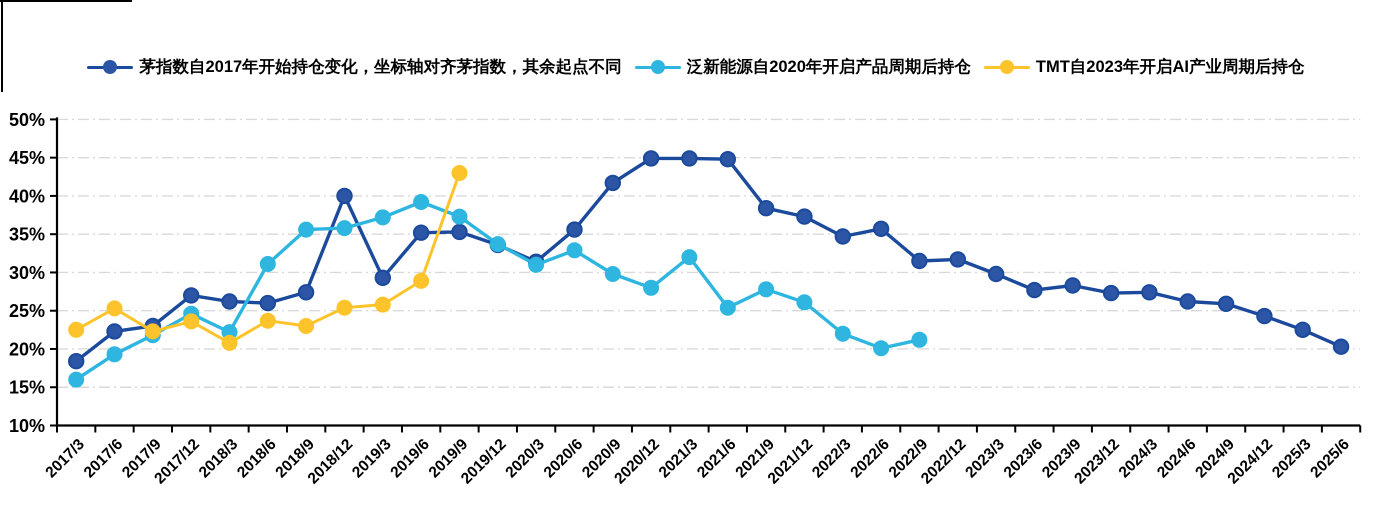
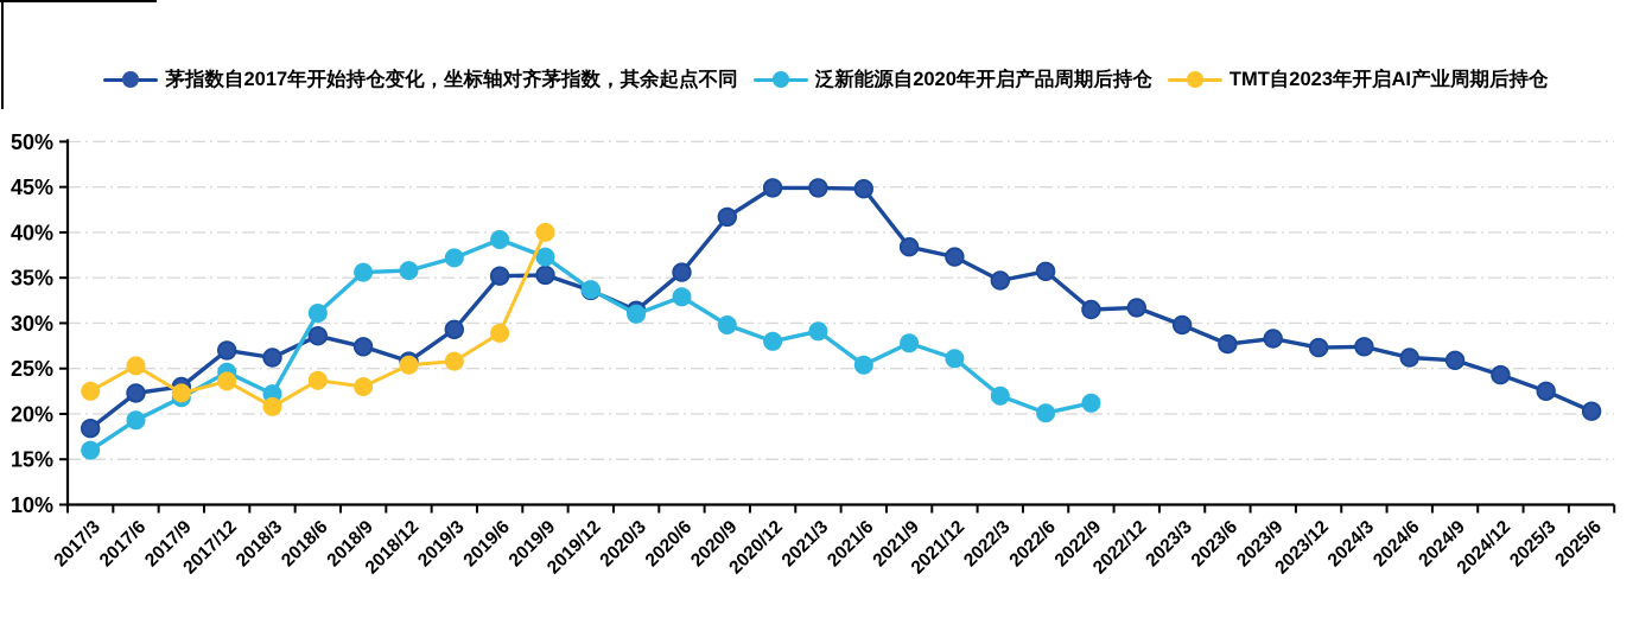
茅指数自2017年开始持仓变化，坐标轴对齐茅指数，其余起点不同/2018/6: 26% -> 29%
茅指数自2017年开始持仓变化，坐标轴对齐茅指数，其余起点不同/2018/12: 40% -> 26%
TMT自2023年开启AI产业周期后持仓/2019/9: 43% -> 40%
泛新能源自2020年开启产品周期后持仓/2021/3: 32% -> 29%
